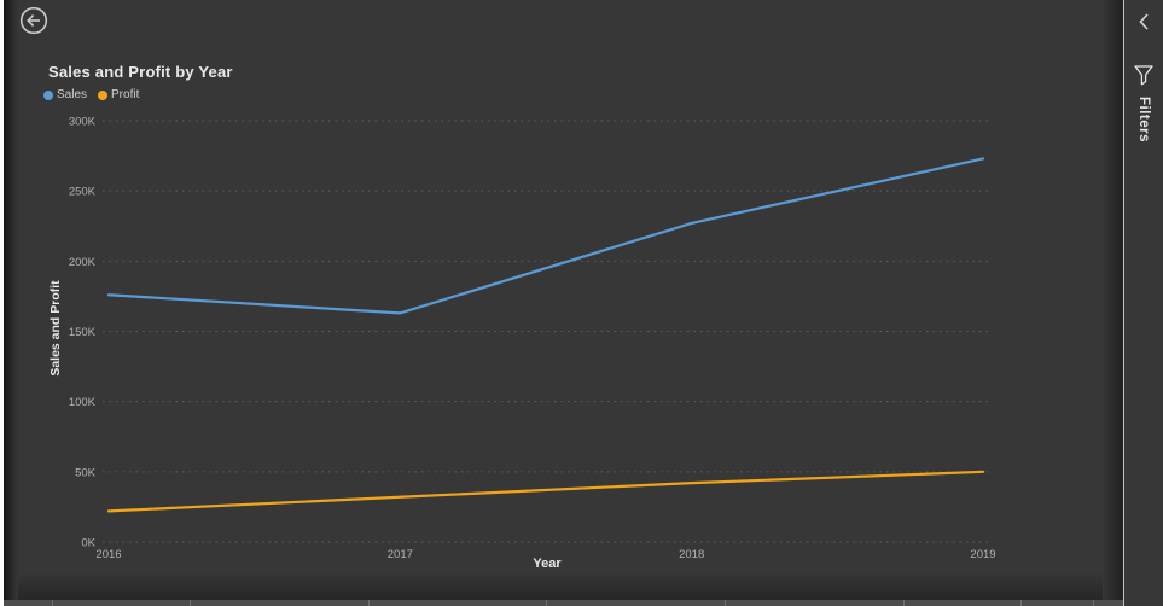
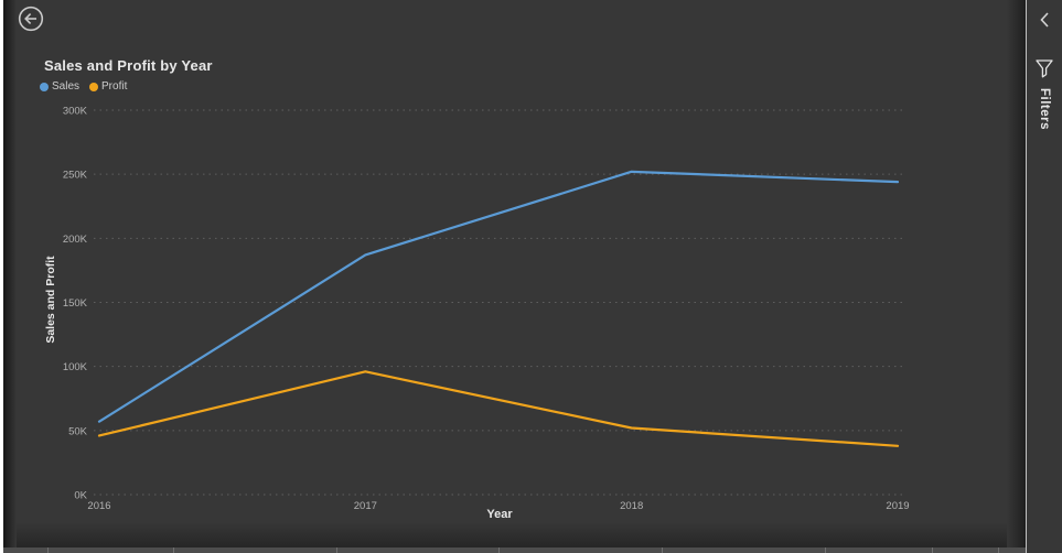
Sales/2016: 176K -> 57K
Profit/2016: 22K -> 46K
Sales/2017: 163K -> 187K
Profit/2017: 32K -> 96K
Sales/2018: 227K -> 252K
Profit/2018: 42K -> 52K
Sales/2019: 273K -> 244K
Profit/2019: 50K -> 38K
